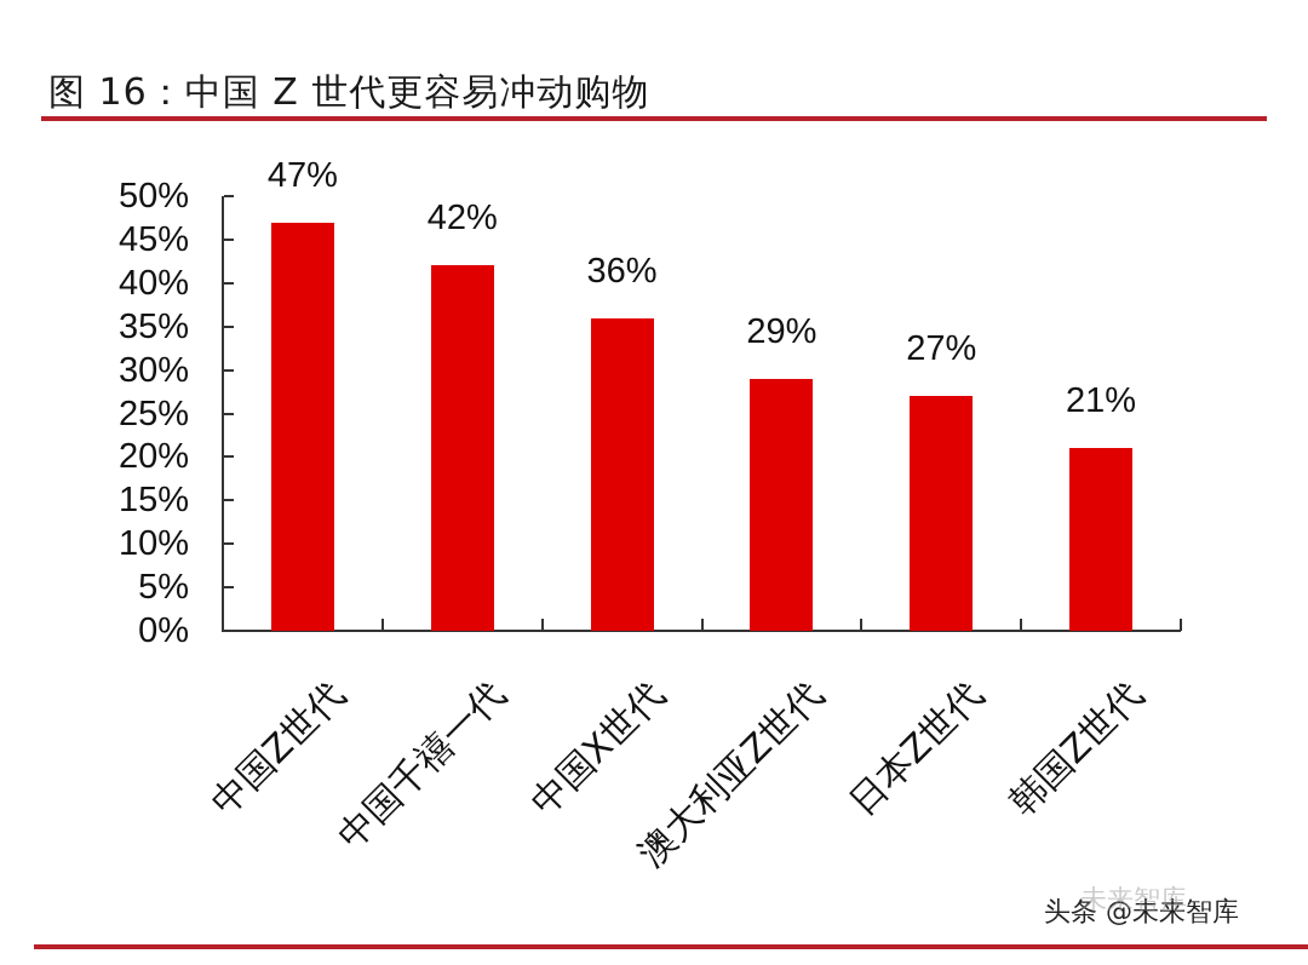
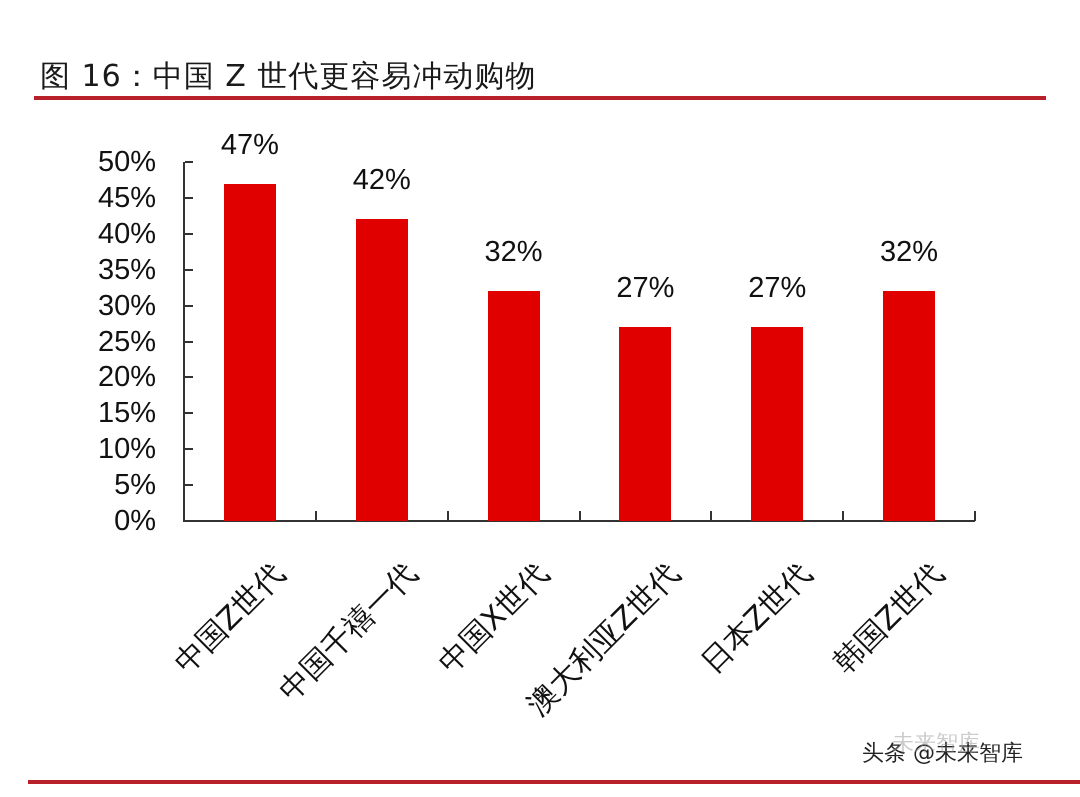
中国X世代: 36% -> 32%
澳大利亚Z世代: 29% -> 27%
韩国Z世代: 21% -> 32%
